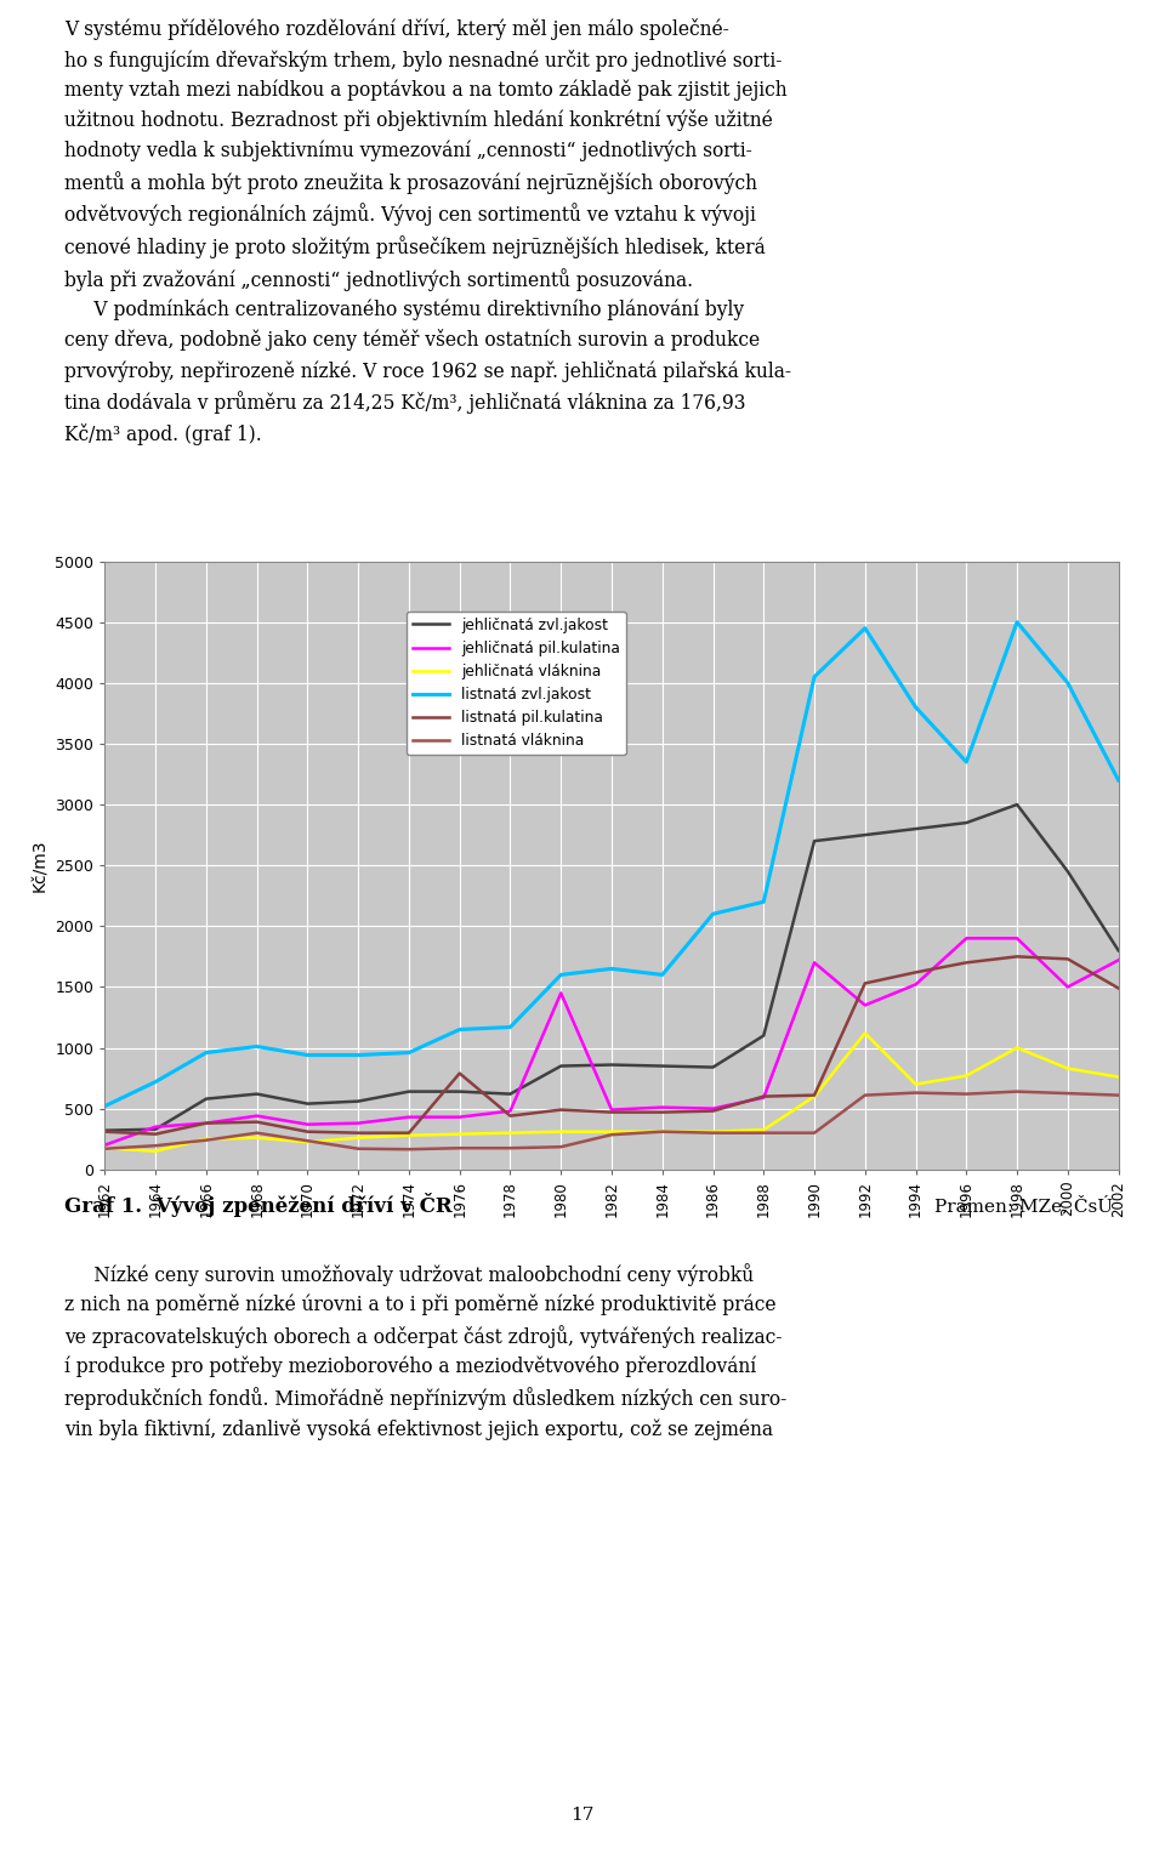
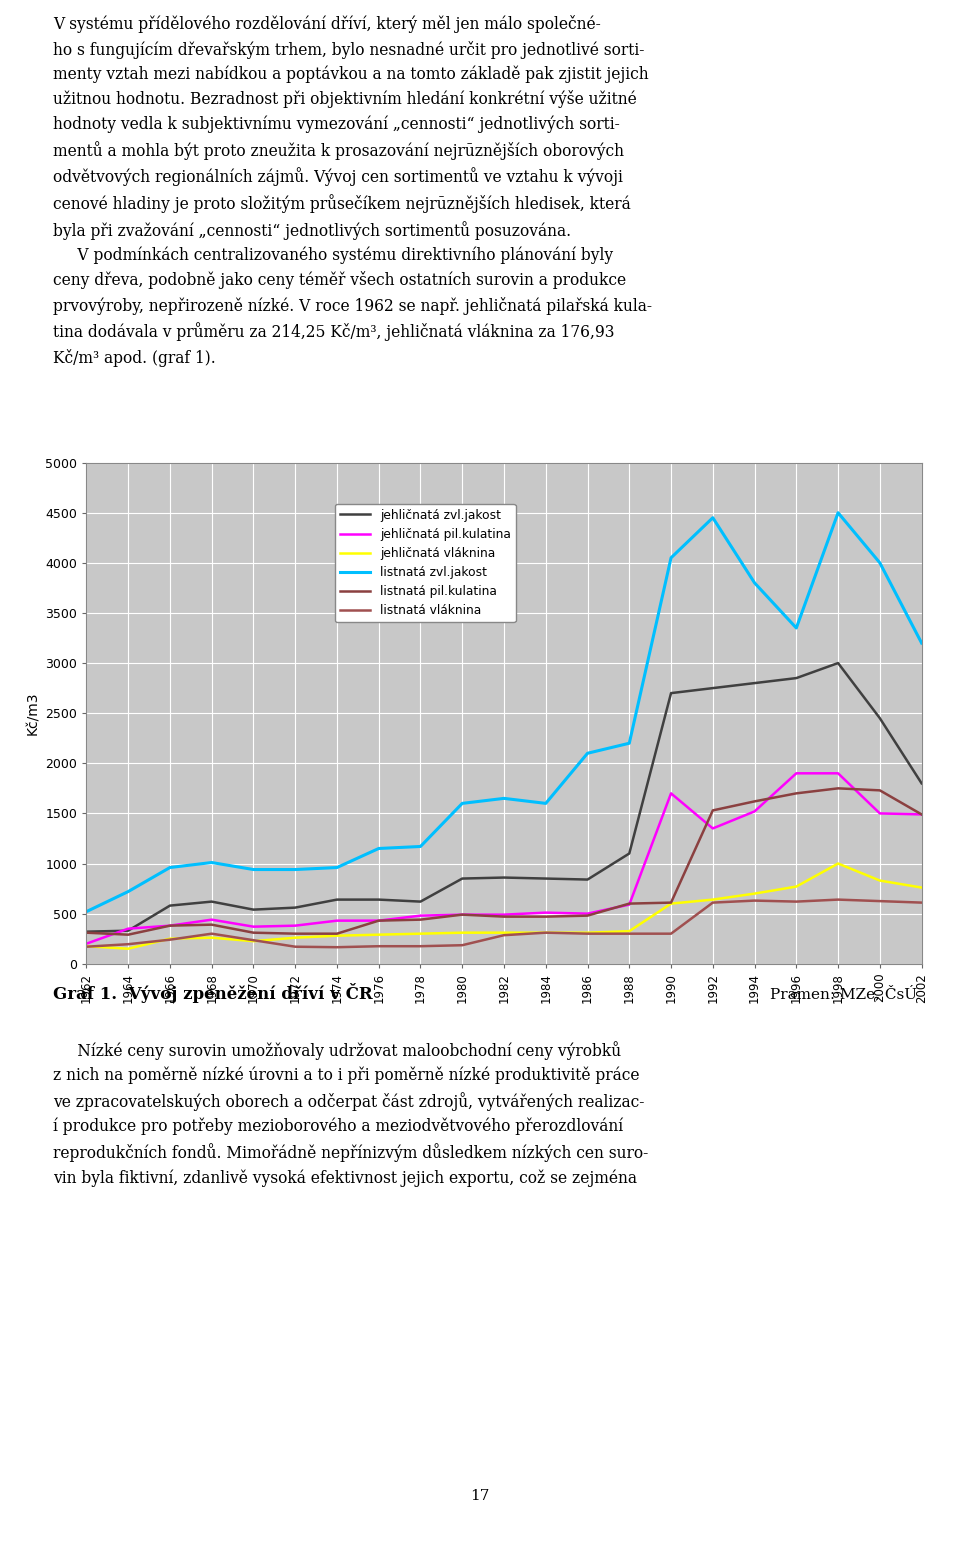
listnatá pil.kulatina/1976: 790 -> 430
jehličnatá pil.kulatina/1980: 1450 -> 490
jehličnatá vláknina/1992: 1120 -> 640
jehličnatá pil.kulatina/2002: 1720 -> 1490
